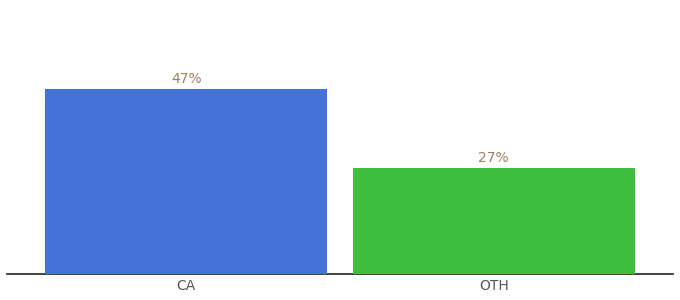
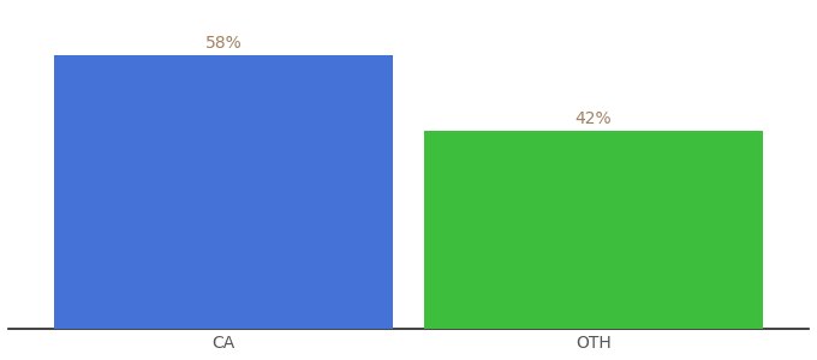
CA: 47% -> 58%
OTH: 27% -> 42%
